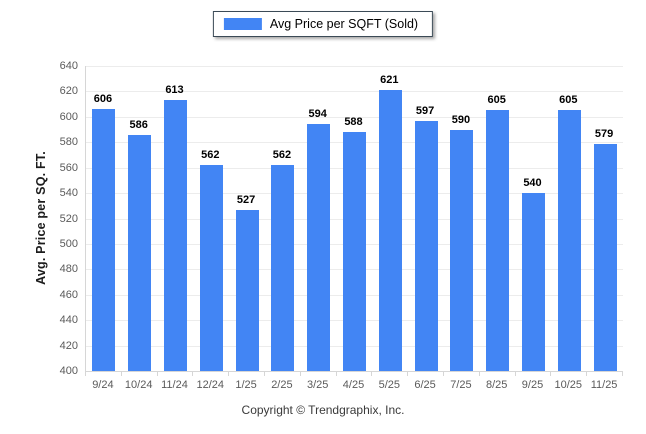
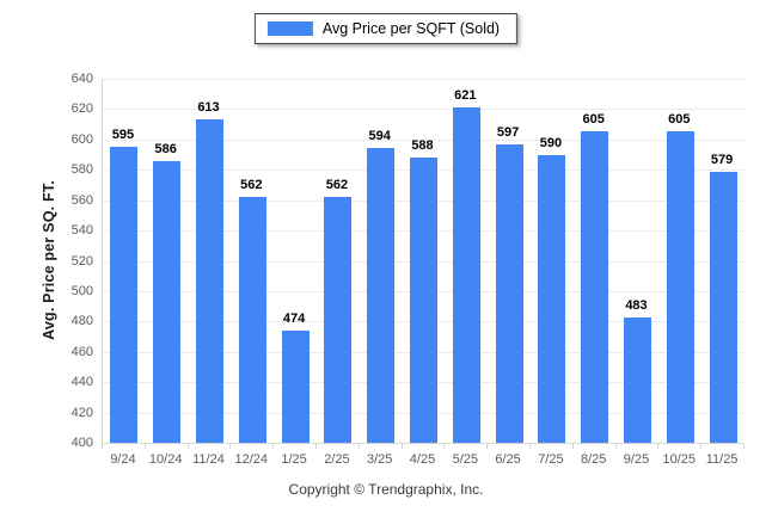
9/24: 606 -> 595
1/25: 527 -> 474
9/25: 540 -> 483
